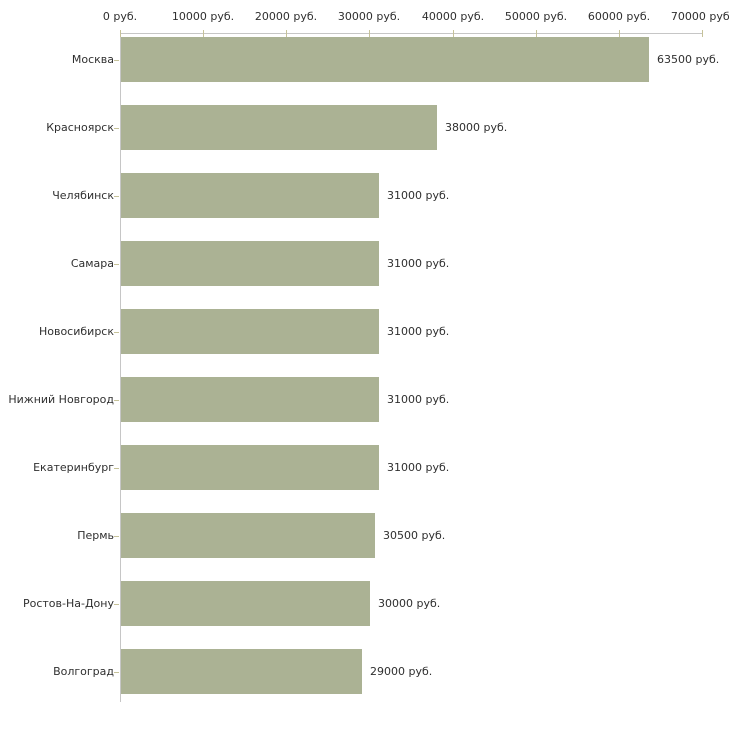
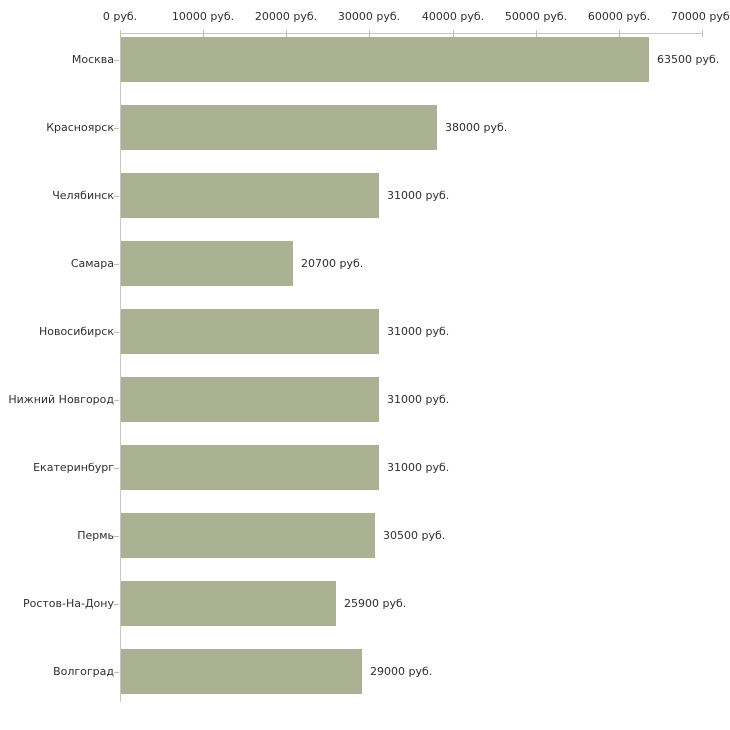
Самара: 31000 -> 20700
Ростов-На-Дону: 30000 -> 25900
